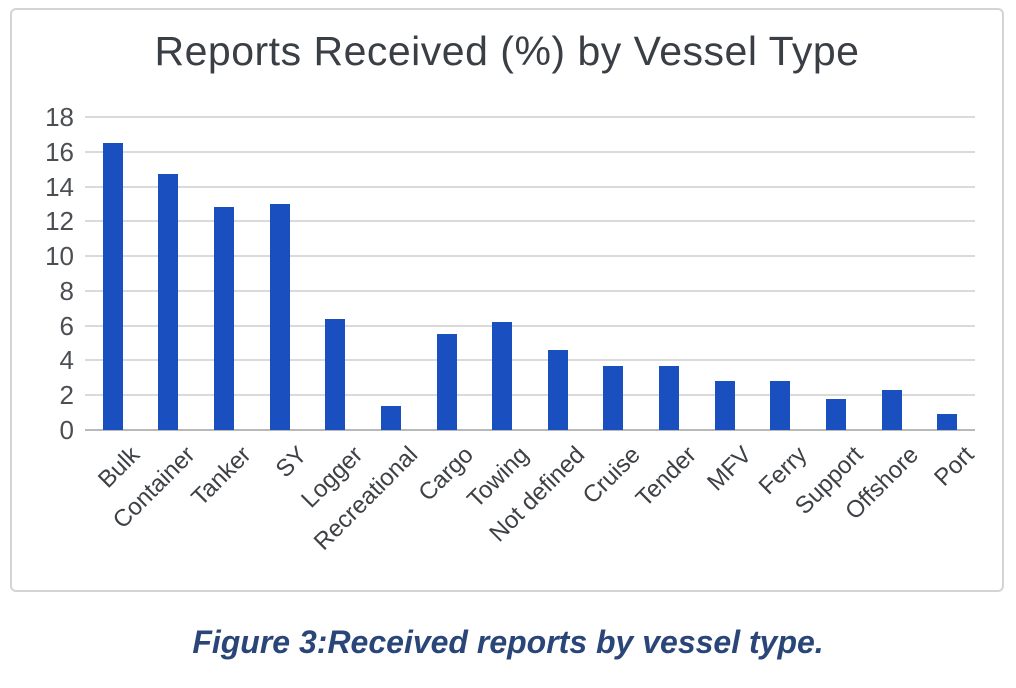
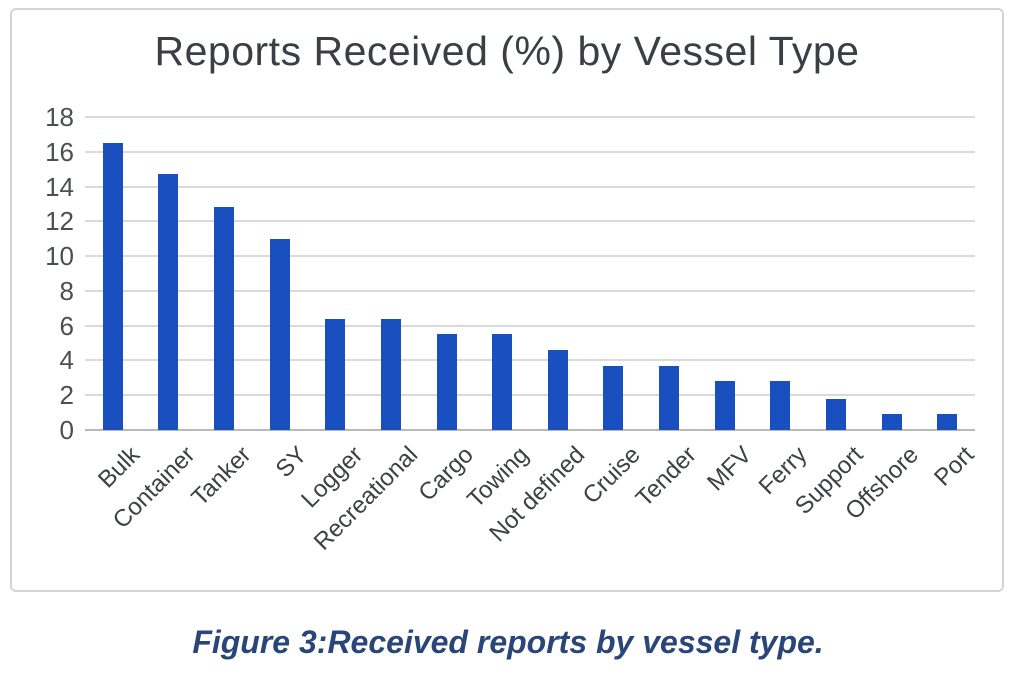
SY: 13.0 -> 11.0
Recreational: 1.4 -> 6.4
Towing: 6.2 -> 5.5
Offshore: 2.3 -> 0.9
